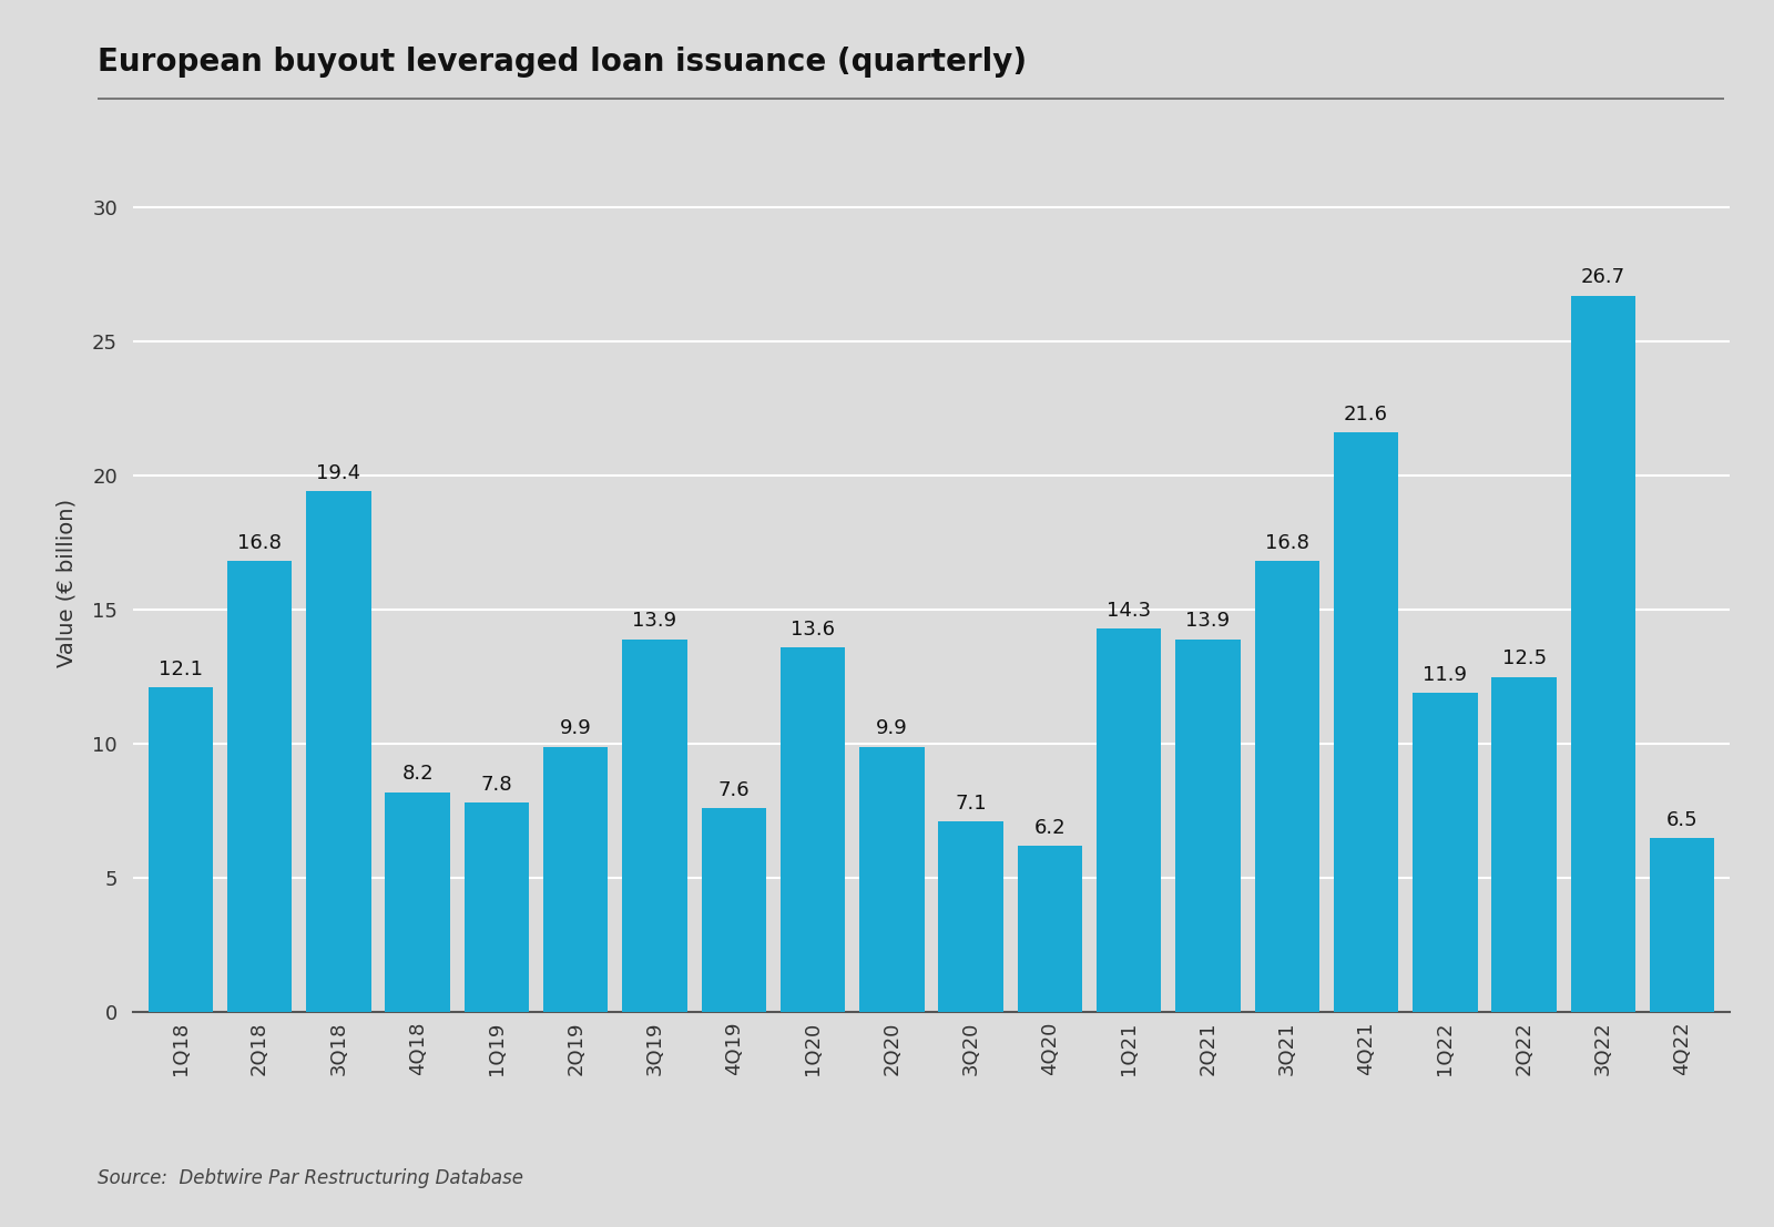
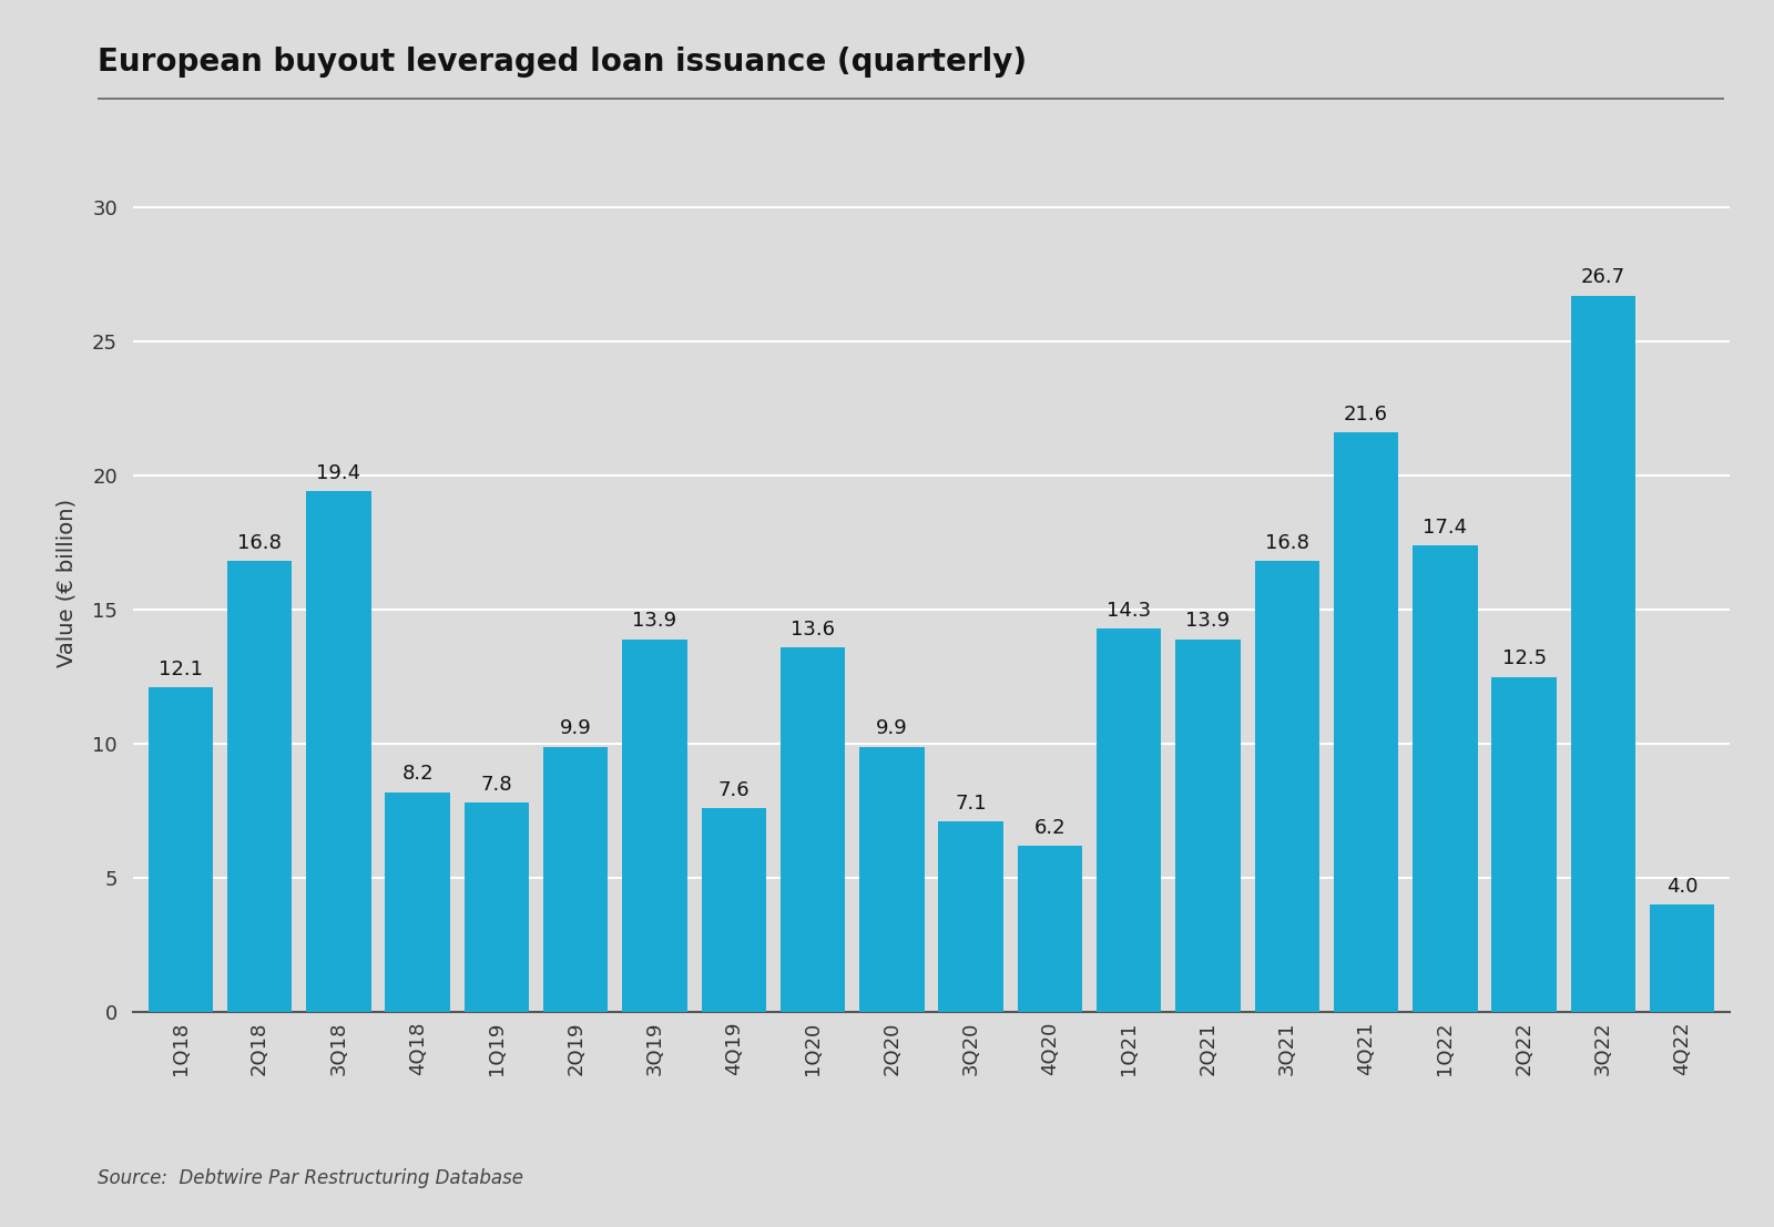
1Q22: 11.9 -> 17.4
4Q22: 6.5 -> 4.0
